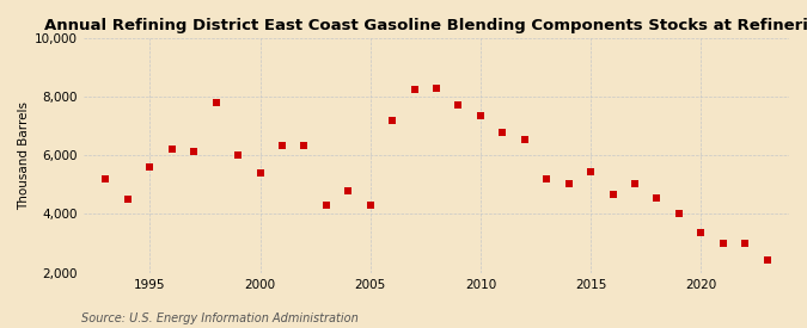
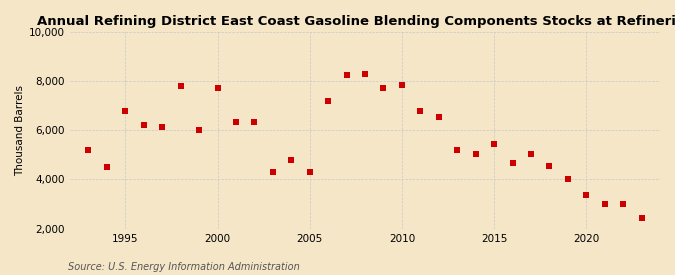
1995: 5,600 -> 6,800
2000: 5,400 -> 7,700
2010: 7,350 -> 7,850
